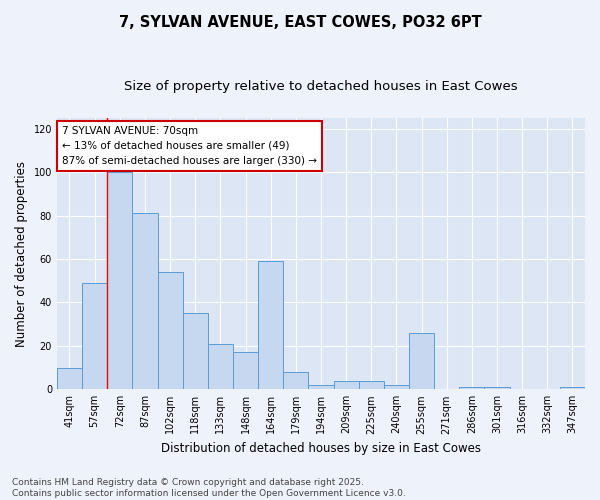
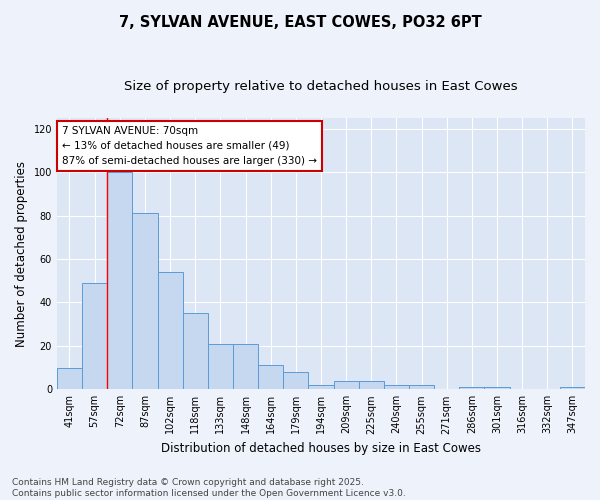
148sqm: 17 -> 21
164sqm: 59 -> 11
255sqm: 26 -> 2
